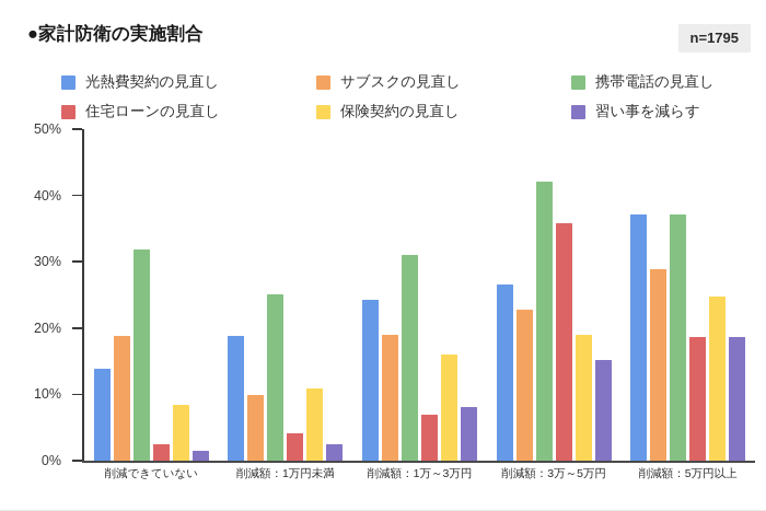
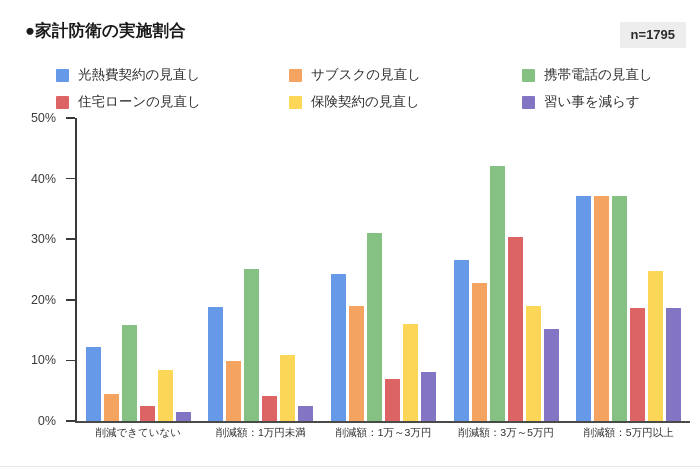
光熱費契約の見直し/削減できていない: 14% -> 12%
サブスクの見直し/削減できていない: 19% -> 5%
携帯電話の見直し/削減できていない: 32% -> 16%
住宅ローンの見直し/削減額：3万～5万円: 36% -> 31%
サブスクの見直し/削減額：5万円以上: 29% -> 37%
